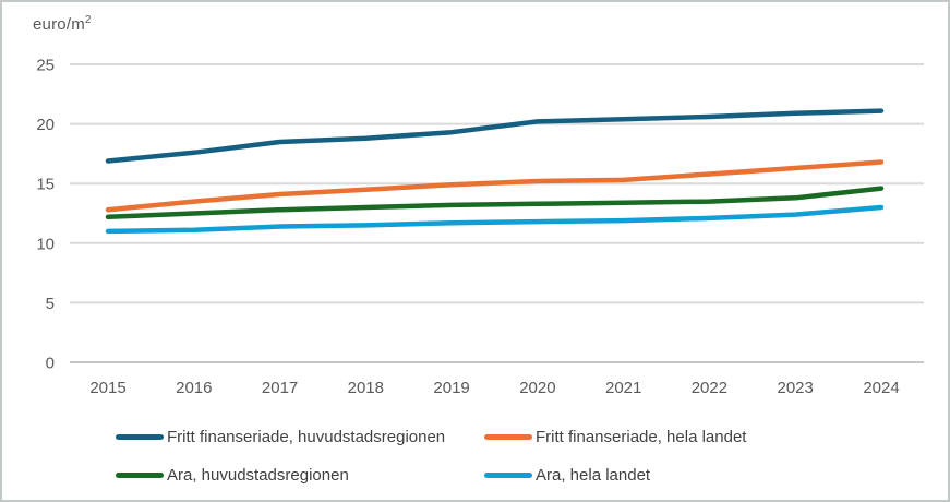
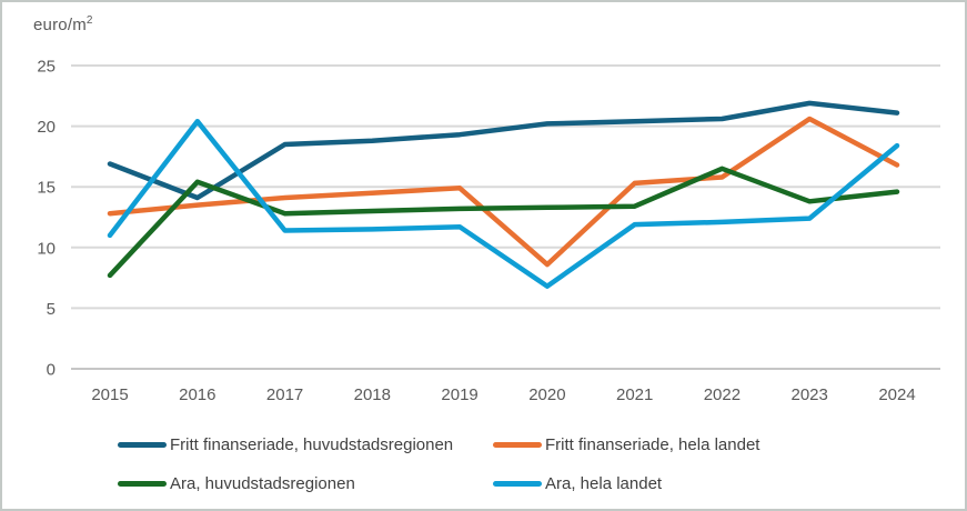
Ara, huvudstadsregionen/2015: 12.2 -> 7.7
Fritt finanseriade, huvudstadsregionen/2016: 17.6 -> 14.1
Ara, huvudstadsregionen/2016: 12.5 -> 15.4
Ara, hela landet/2016: 11.1 -> 20.4
Fritt finanseriade, hela landet/2020: 15.2 -> 8.6
Ara, hela landet/2020: 11.8 -> 6.8
Ara, huvudstadsregionen/2022: 13.5 -> 16.5
Fritt finanseriade, huvudstadsregionen/2023: 20.9 -> 21.9
Fritt finanseriade, hela landet/2023: 16.3 -> 20.6
Ara, hela landet/2024: 13.0 -> 18.4
